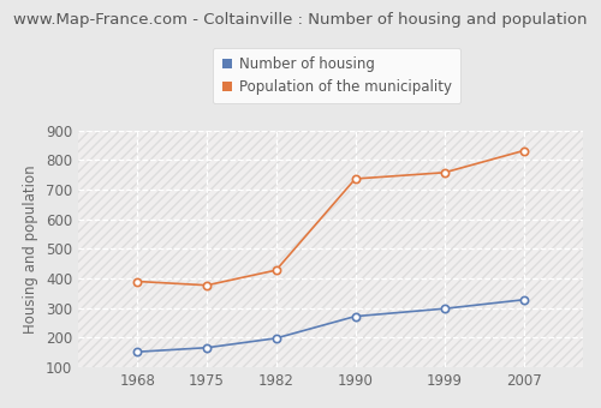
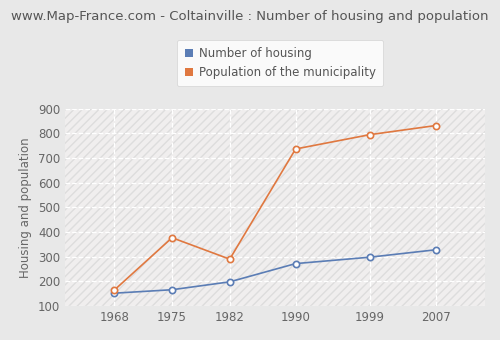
Population of the municipality/1968: 390 -> 165
Population of the municipality/1982: 428 -> 290
Population of the municipality/1999: 758 -> 795
